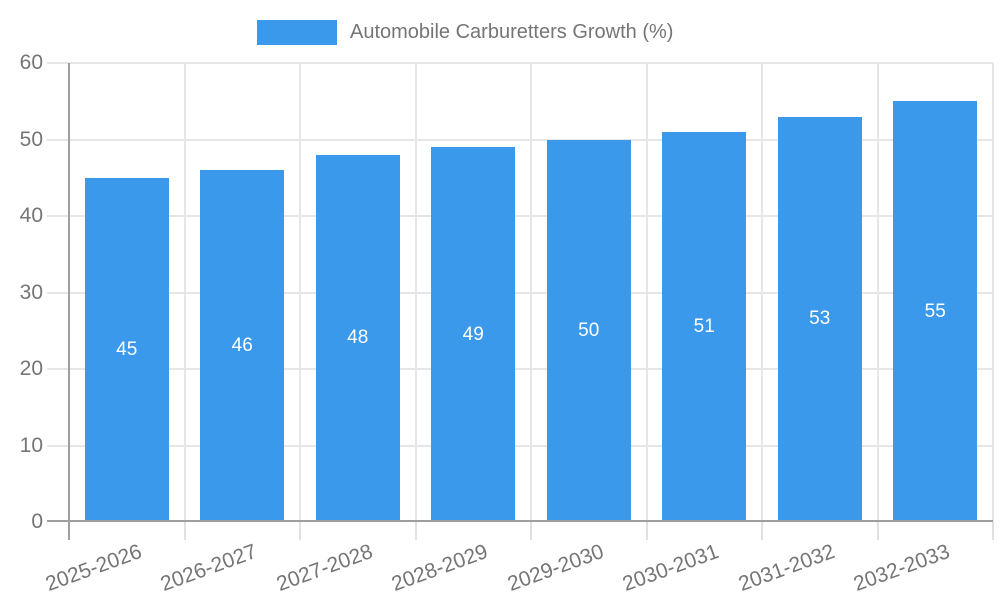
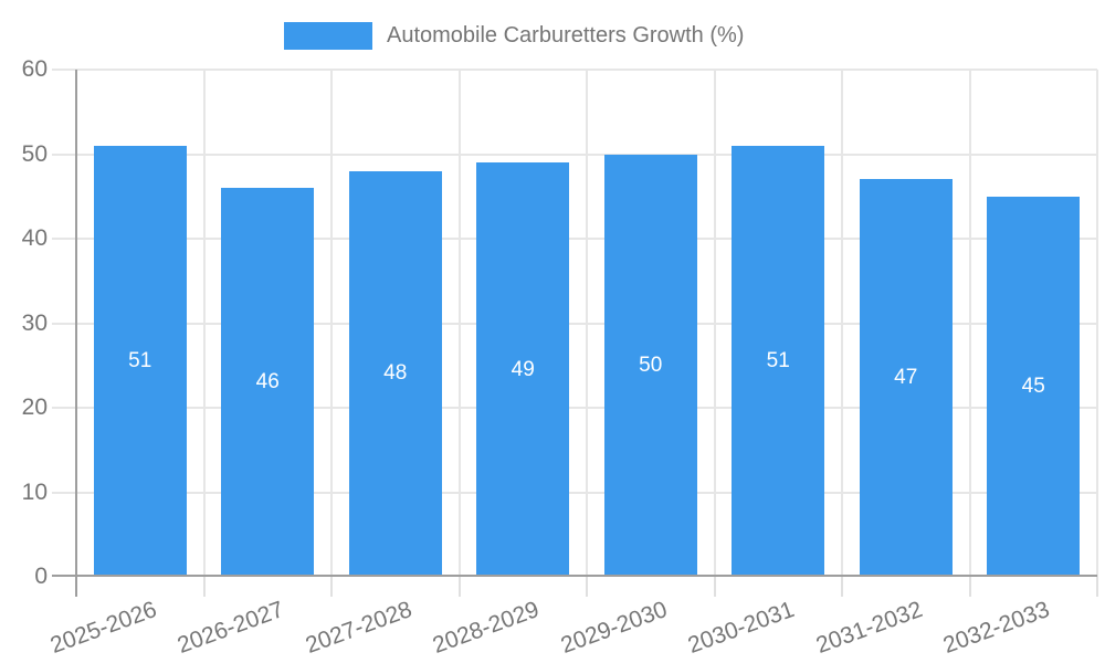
2025-2026: 45 -> 51
2031-2032: 53 -> 47
2032-2033: 55 -> 45
